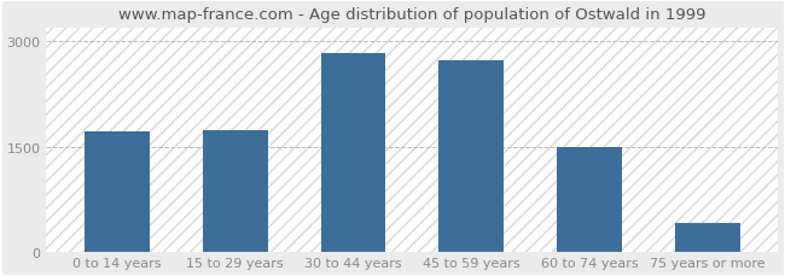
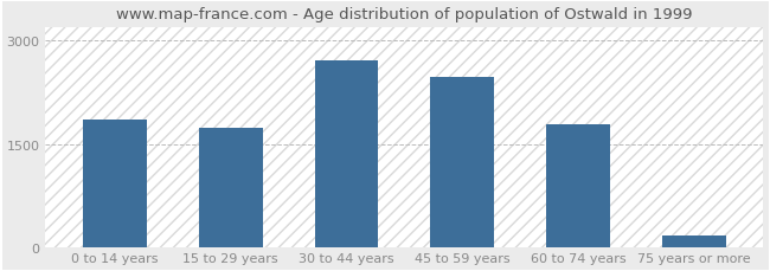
0 to 14 years: 1720 -> 1860
30 to 44 years: 2840 -> 2720
45 to 59 years: 2740 -> 2480
60 to 74 years: 1490 -> 1780
75 years or more: 410 -> 160
